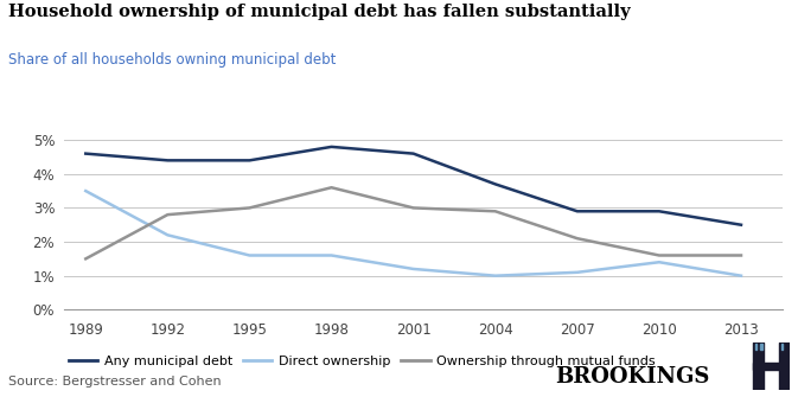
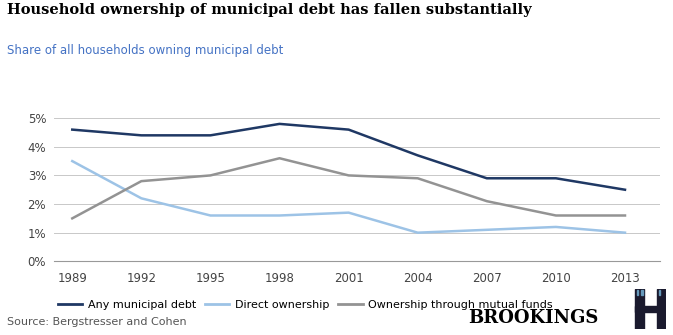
Direct ownership/2001: 1.2% -> 1.7%
Direct ownership/2010: 1.4% -> 1.2%
